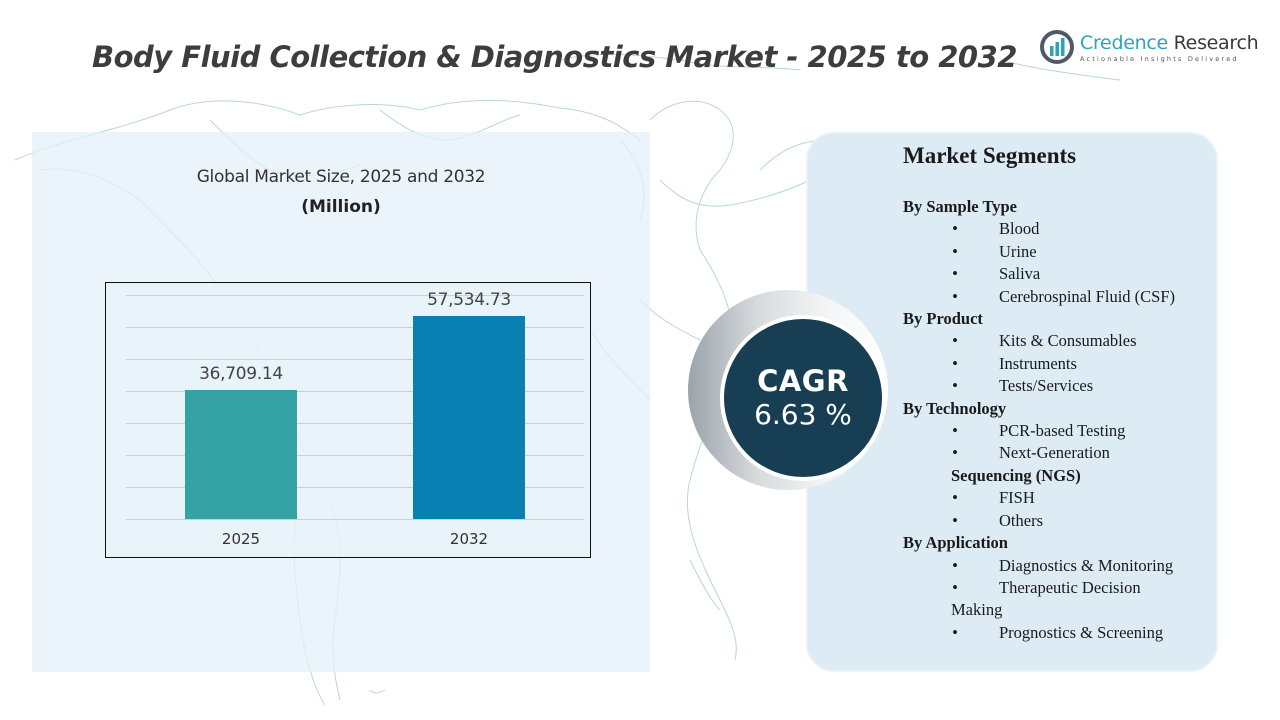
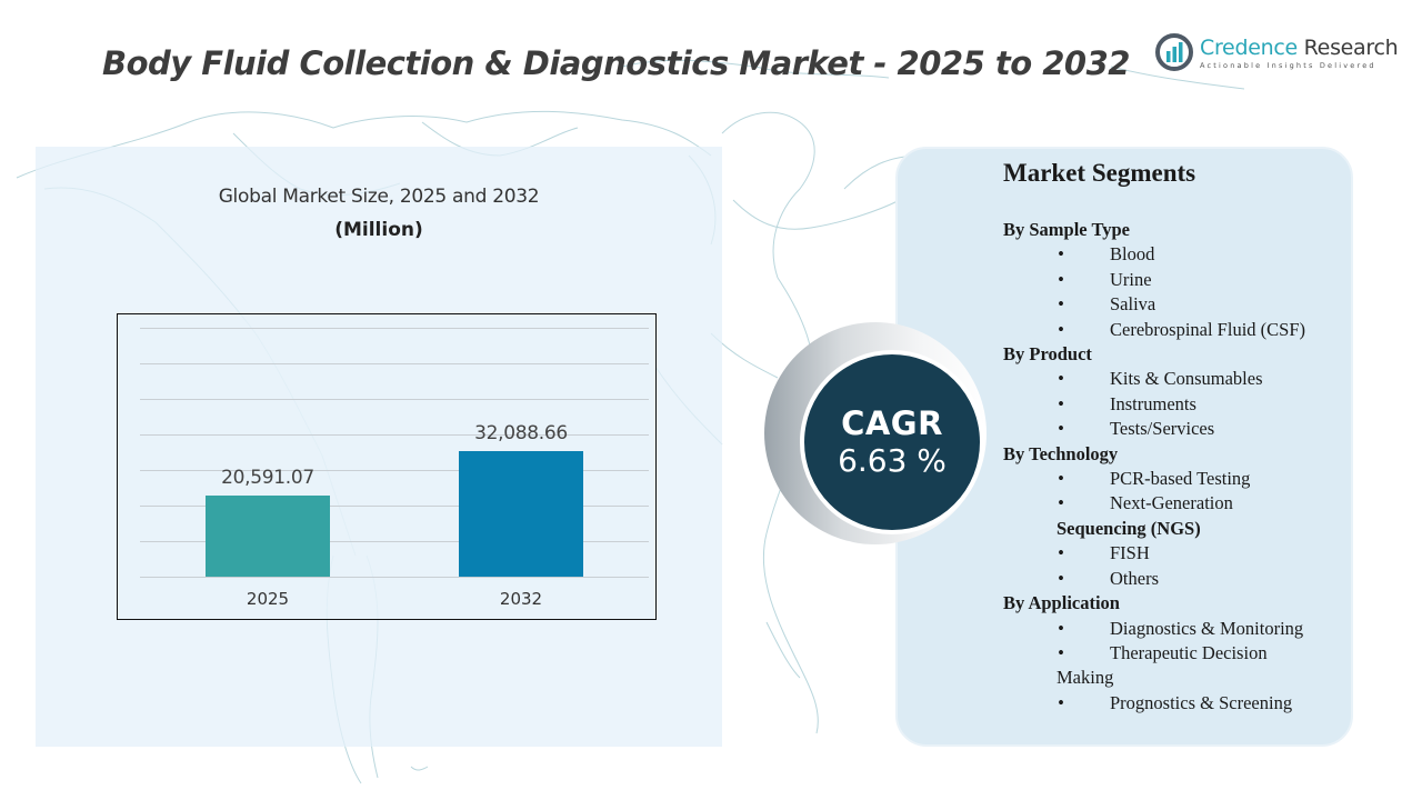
2025: 36,709.14 -> 20,591.07
2032: 57,534.73 -> 32,088.66
